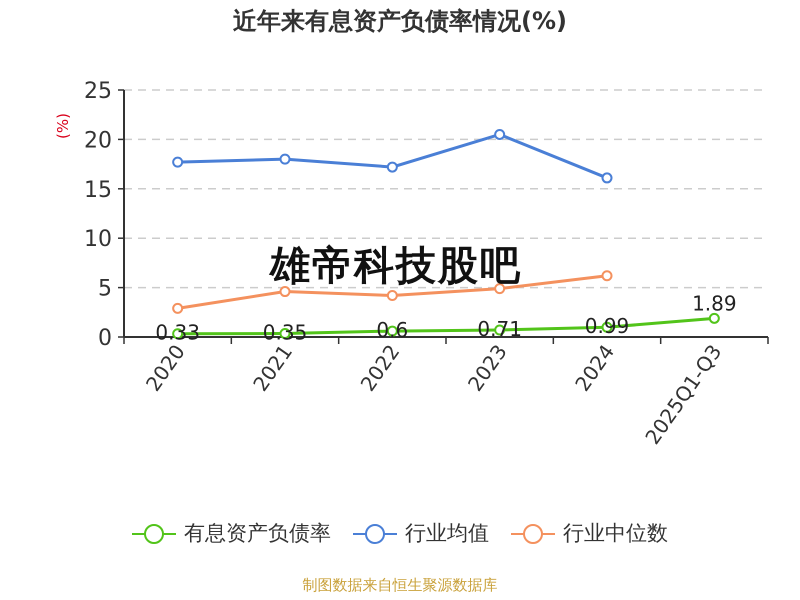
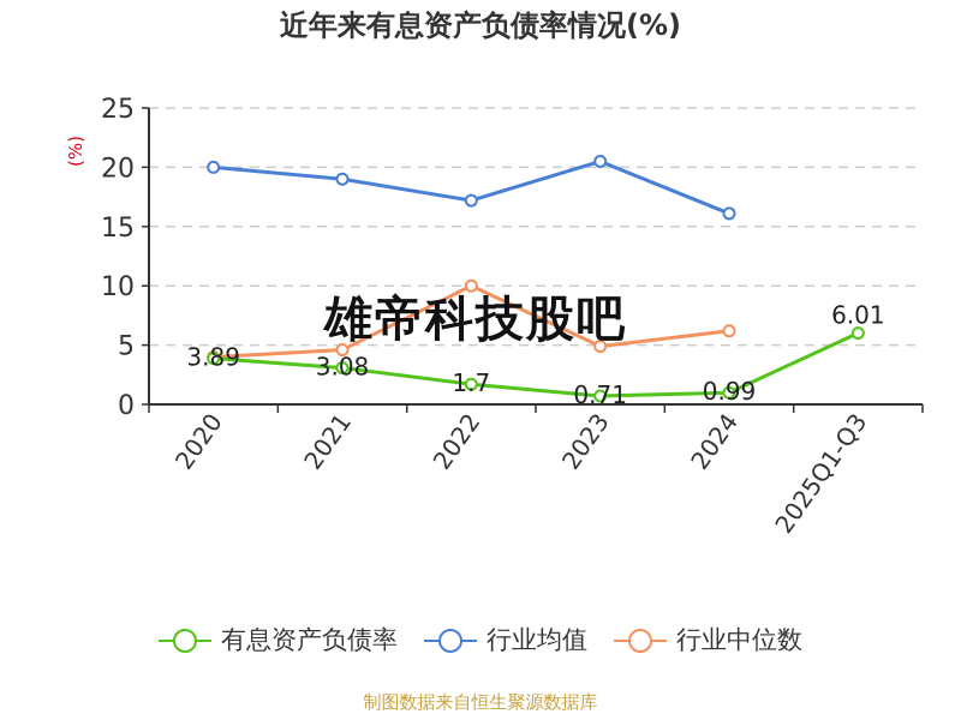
有息资产负债率/2020: 0.33 -> 3.89
行业均值/2020: 18 -> 20
行业中位数/2020: 3 -> 4
有息资产负债率/2021: 0.35 -> 3.08
行业均值/2021: 18 -> 19
有息资产负债率/2022: 0.6 -> 1.7
行业中位数/2022: 4 -> 10
有息资产负债率/2025Q1-Q3: 1.89 -> 6.01
